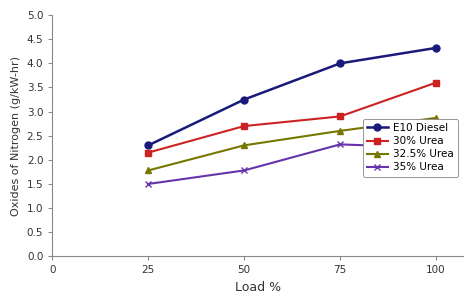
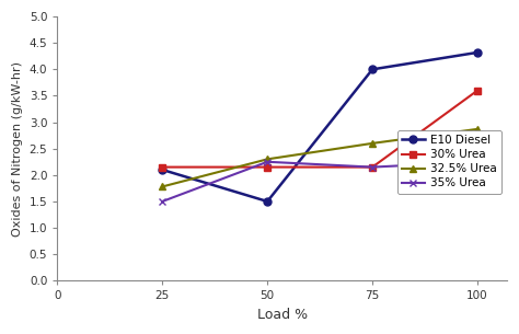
E10 Diesel/25: 2.30 -> 2.10
E10 Diesel/50: 3.25 -> 1.50
30% Urea/50: 2.70 -> 2.15
35% Urea/50: 1.78 -> 2.25
30% Urea/75: 2.90 -> 2.15
35% Urea/75: 2.32 -> 2.15
